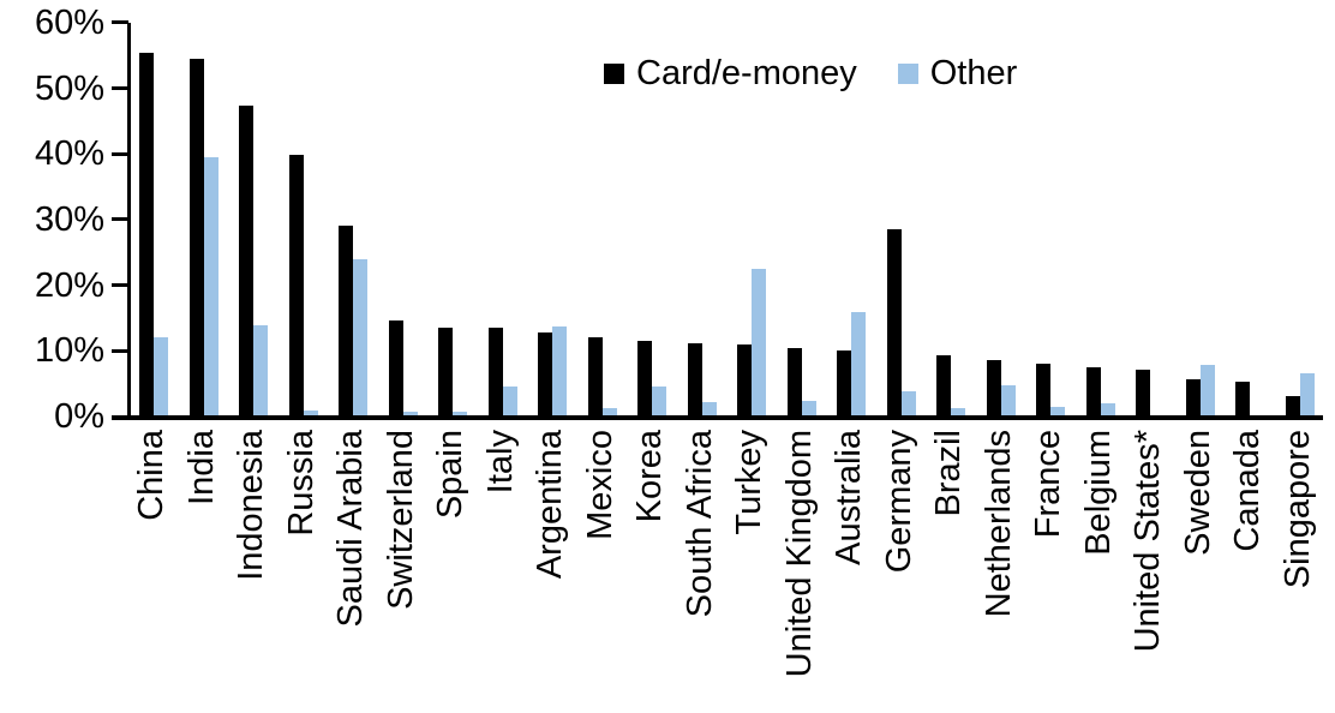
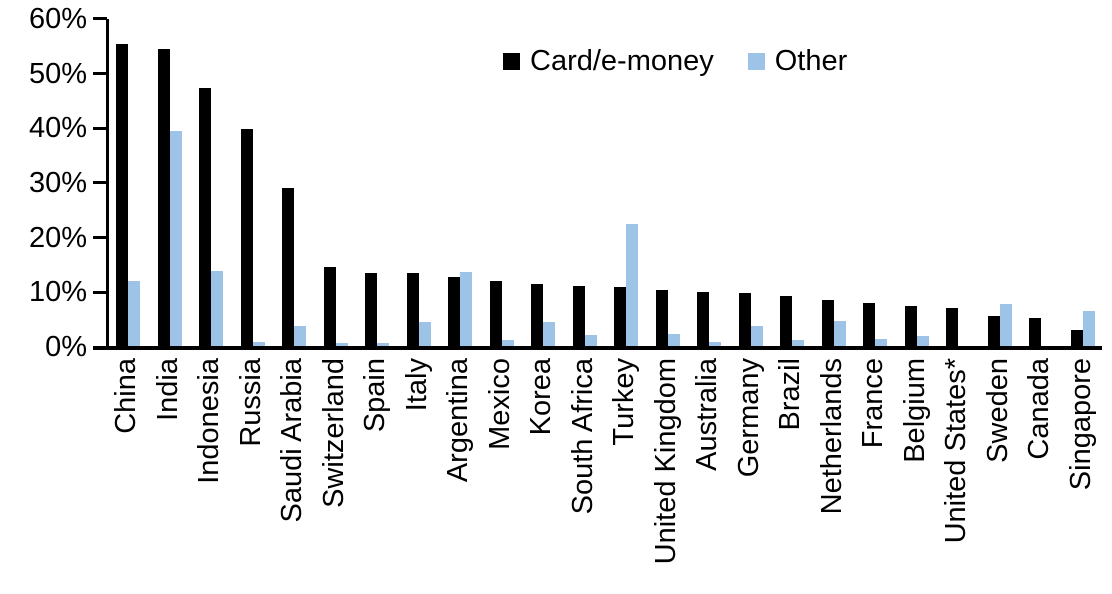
Other/Saudi Arabia: 24% -> 4%
Other/Australia: 16% -> 1%
Card/e-money/Germany: 29% -> 10%
